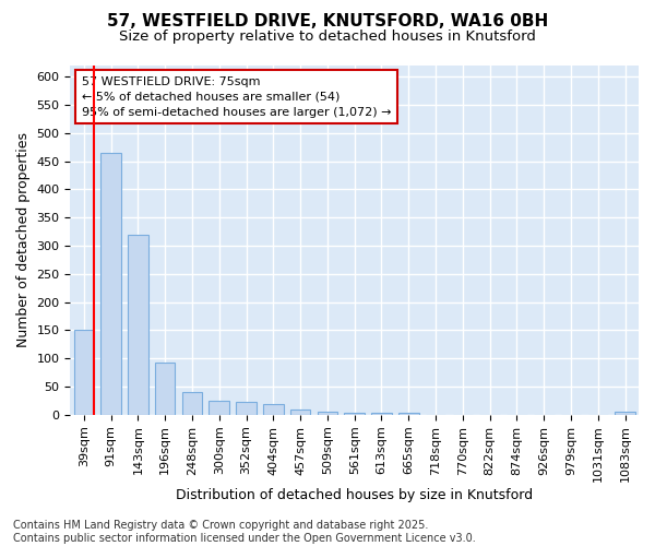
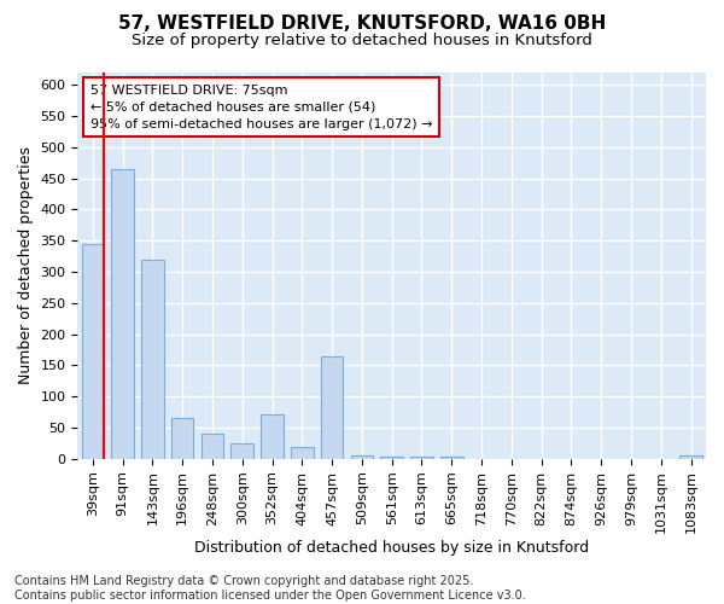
39sqm: 150 -> 344
196sqm: 93 -> 66
352sqm: 22 -> 72
457sqm: 10 -> 164
